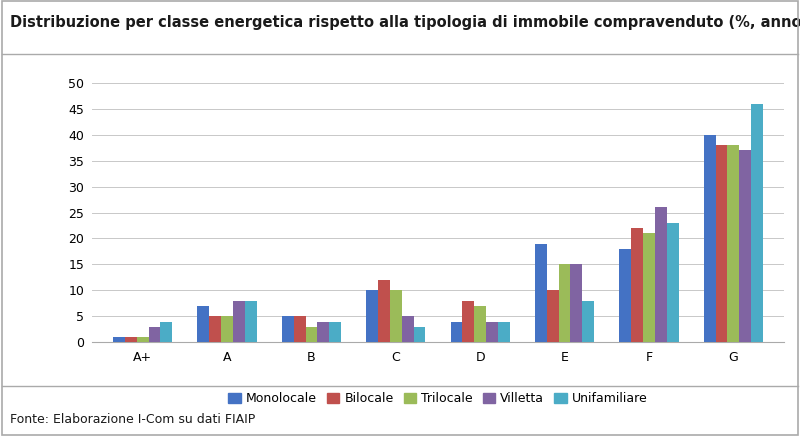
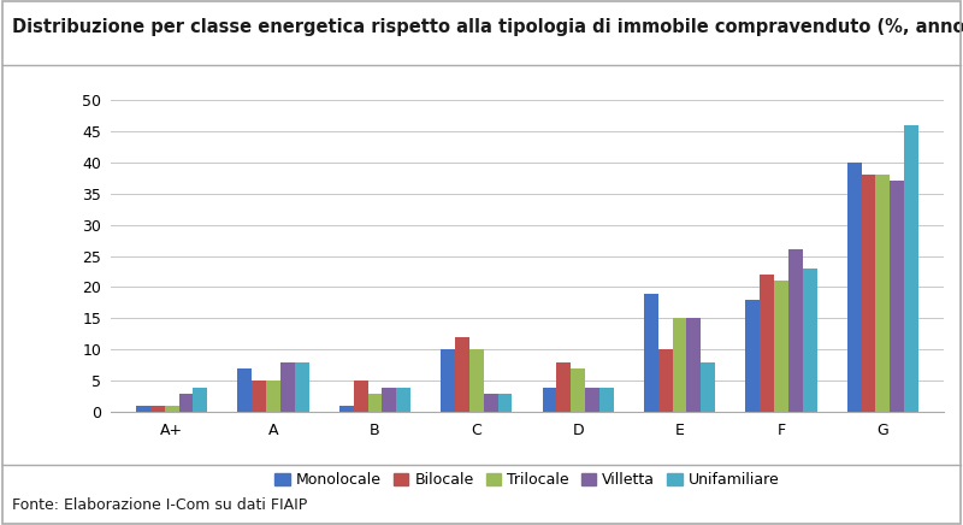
Monolocale/B: 5 -> 1
Villetta/C: 5 -> 3
